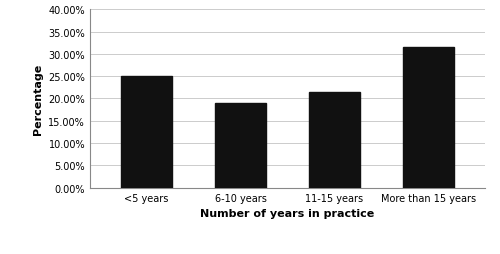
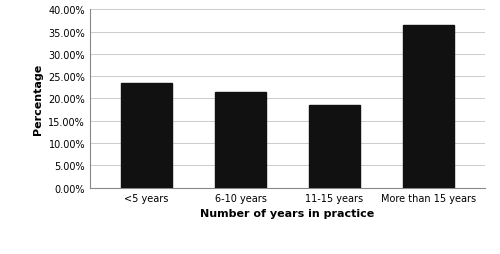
<5 years: 25.0% -> 23.5%
6-10 years: 19.0% -> 21.5%
11-15 years: 21.5% -> 18.5%
More than 15 years: 31.5% -> 36.5%
